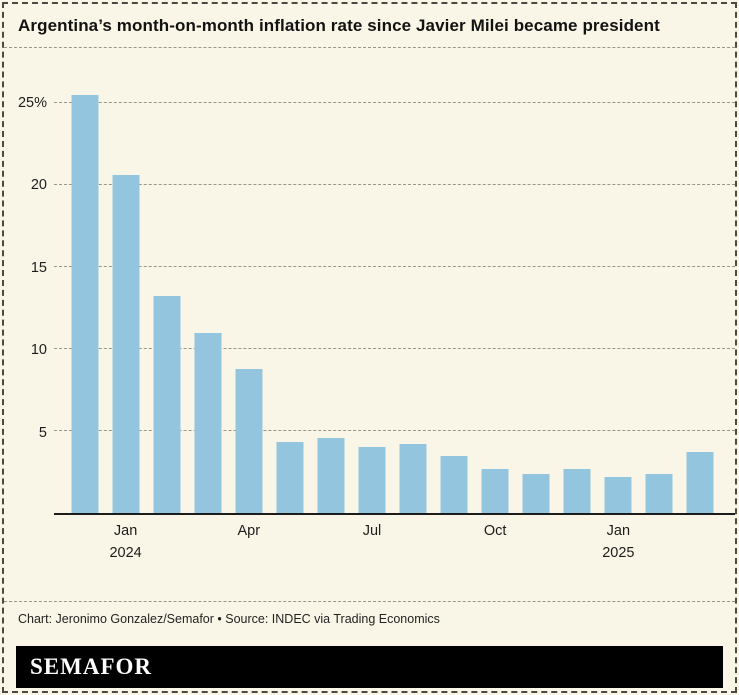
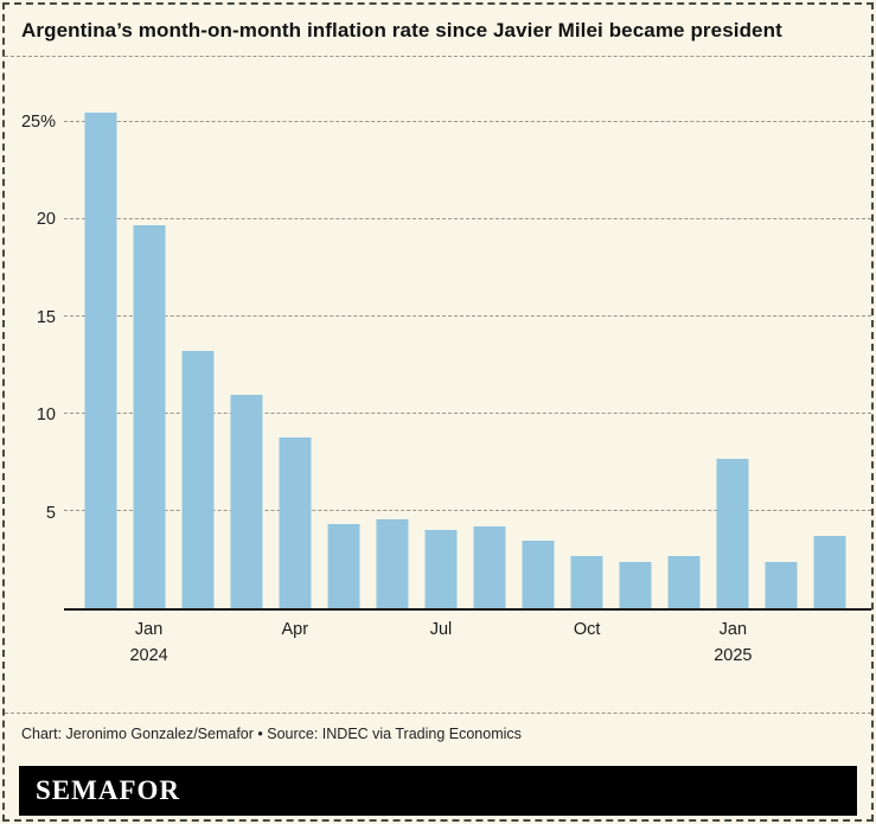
Jan 2024: 20.6% -> 19.7%
Jan 2025: 2.2% -> 7.7%
